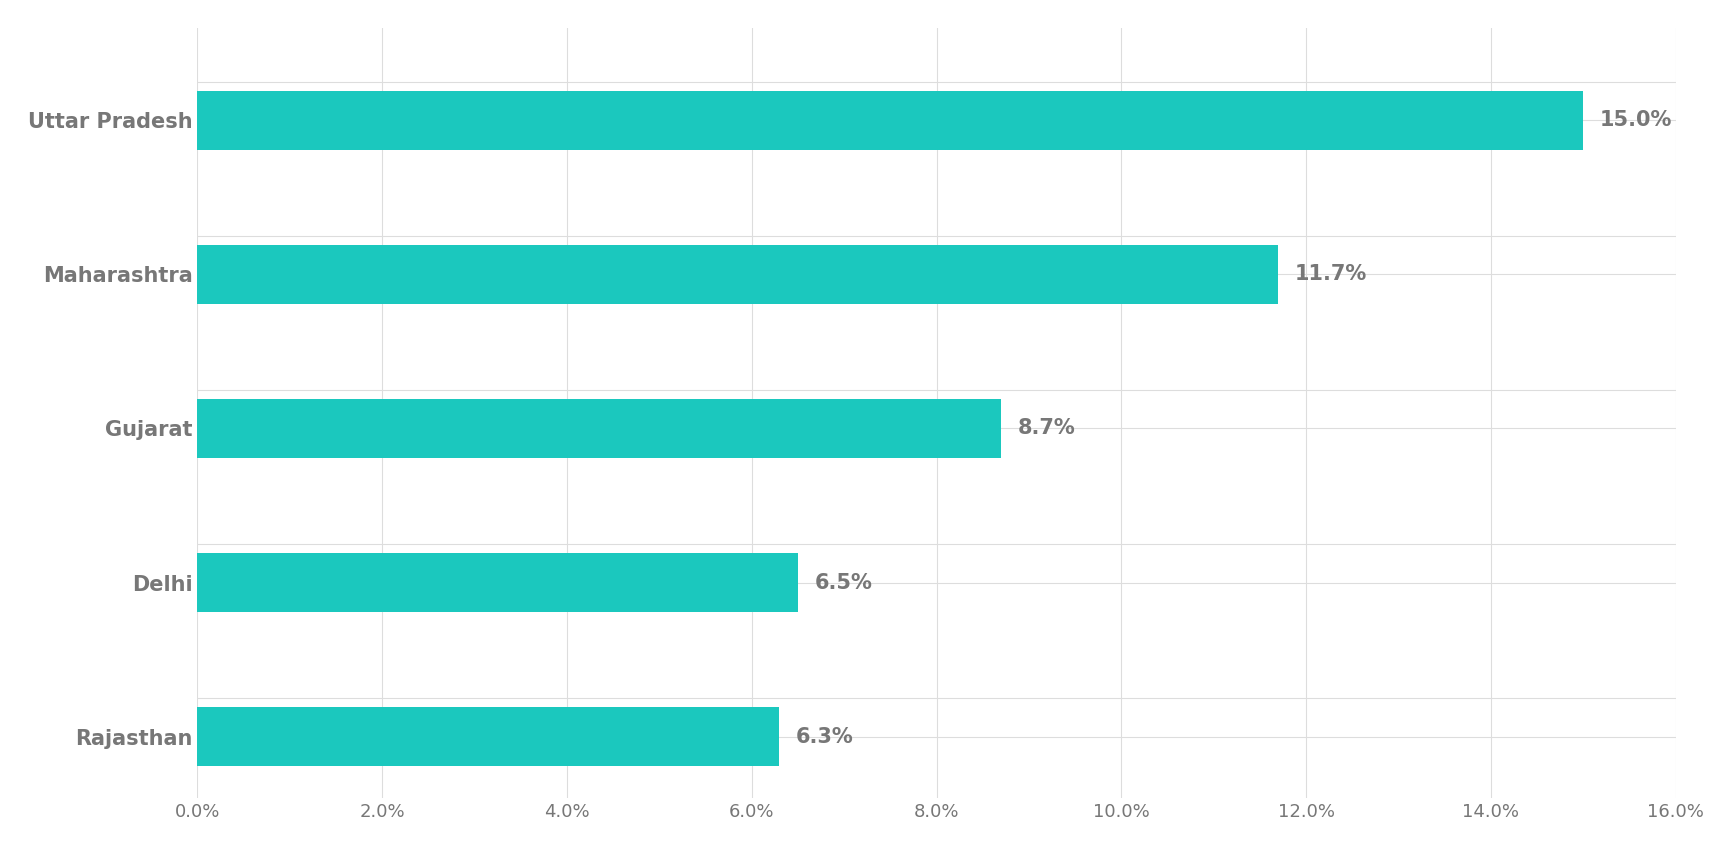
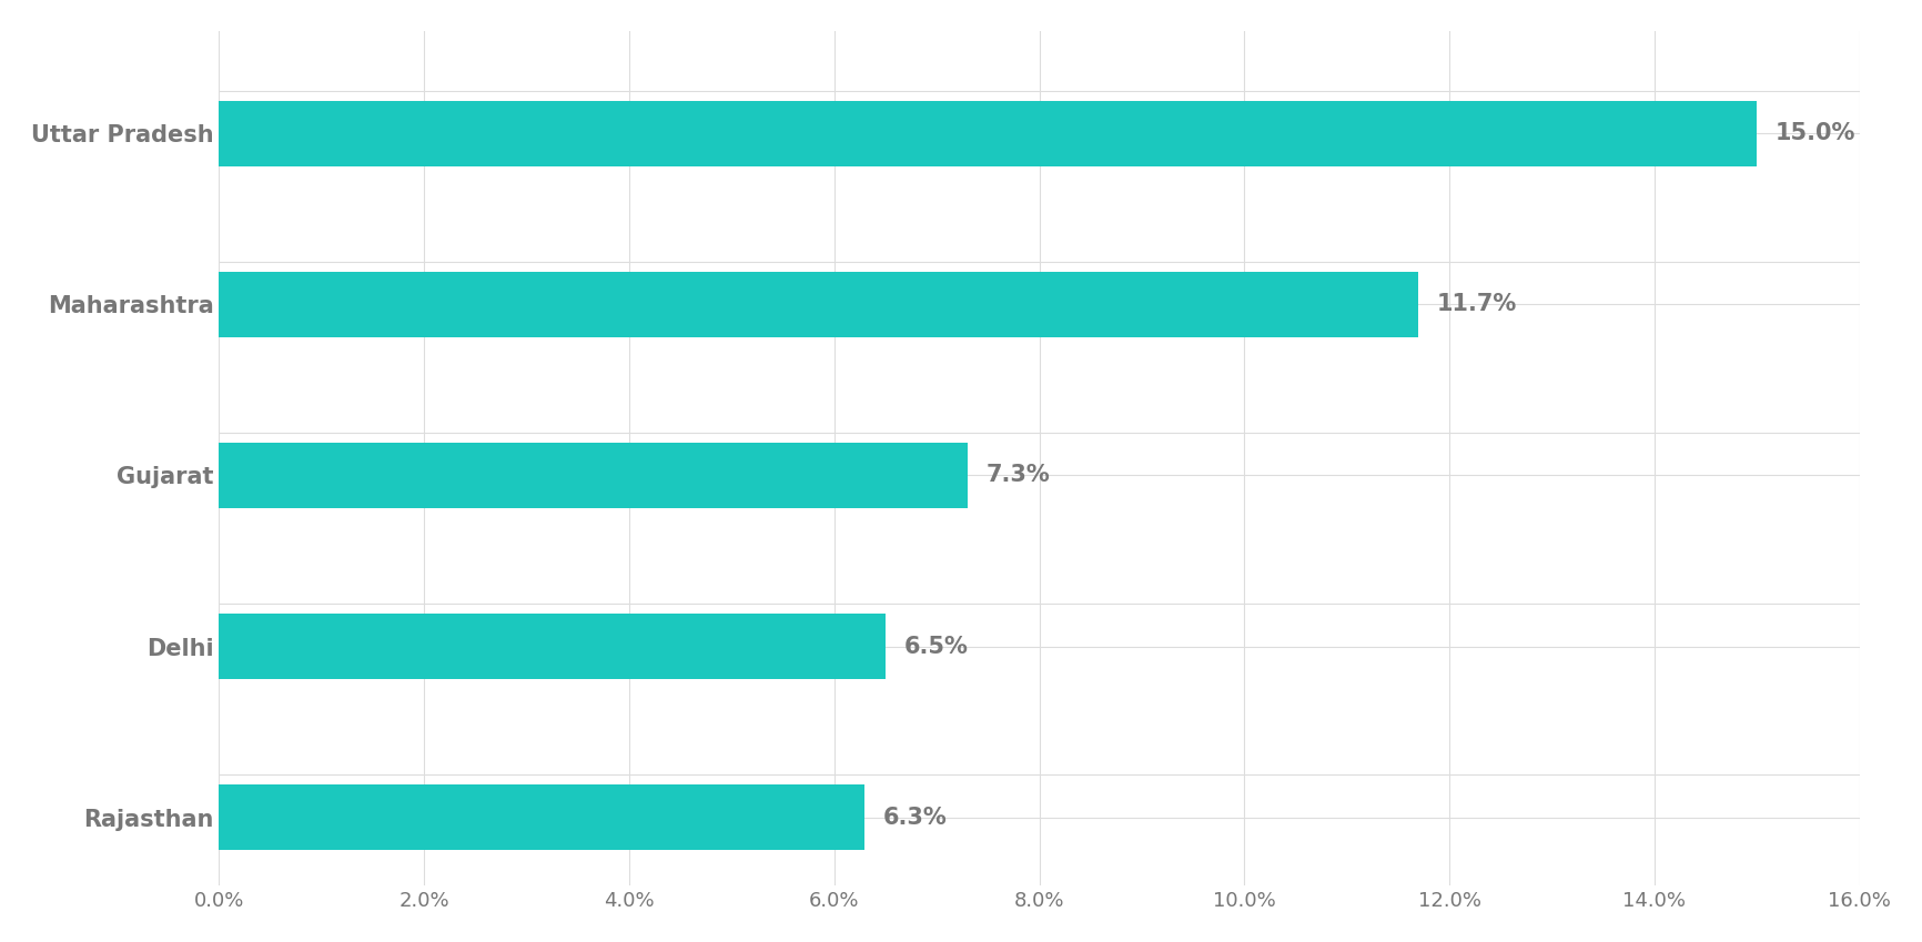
Gujarat: 8.7% -> 7.3%
